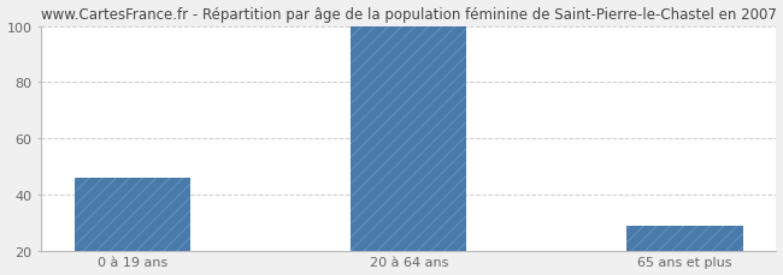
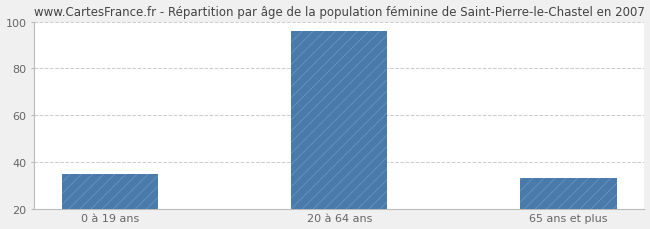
0 à 19 ans: 46 -> 35
20 à 64 ans: 100 -> 96
65 ans et plus: 29 -> 33
